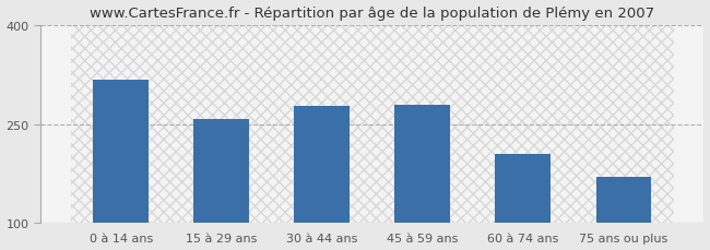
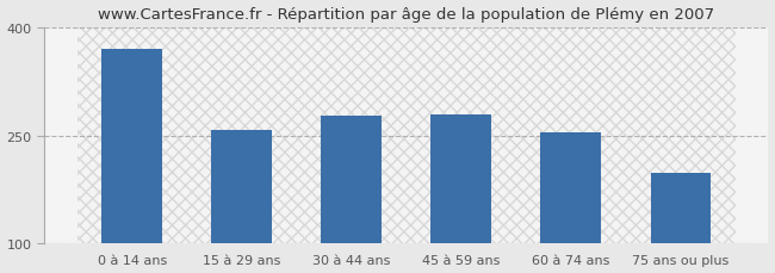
0 à 14 ans: 318 -> 370
60 à 74 ans: 205 -> 254
75 ans ou plus: 170 -> 198
